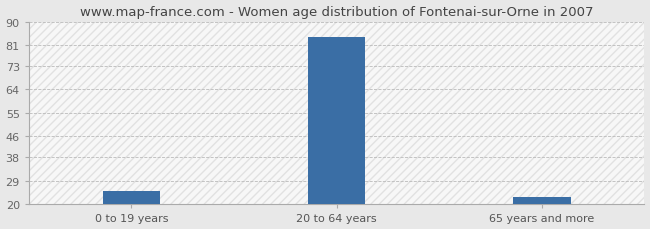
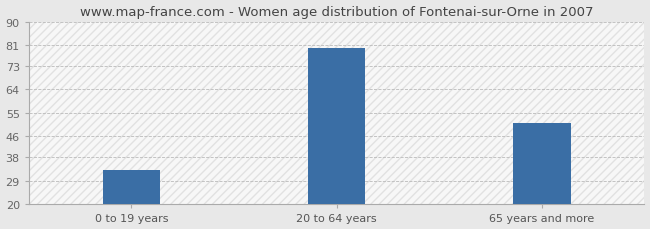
0 to 19 years: 25 -> 33
20 to 64 years: 84 -> 80
65 years and more: 23 -> 51
